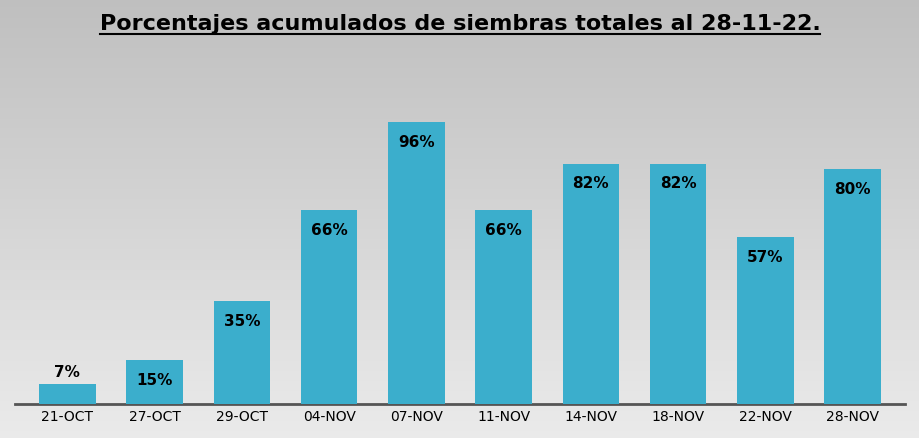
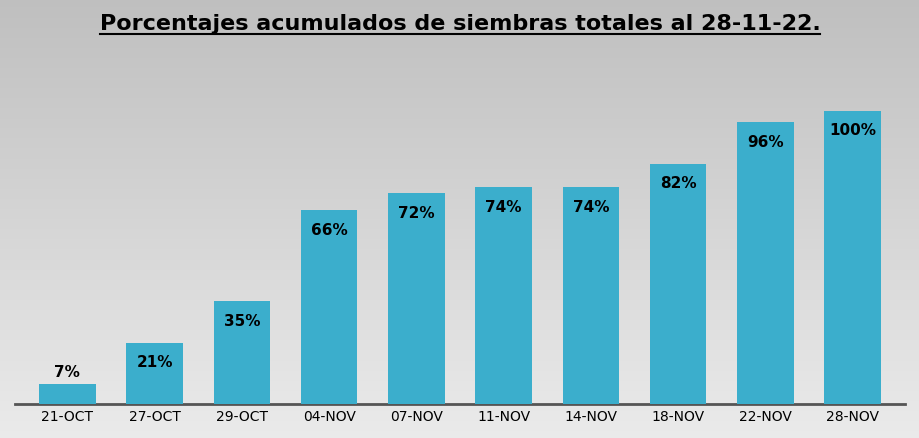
27-OCT: 15% -> 21%
07-NOV: 96% -> 72%
11-NOV: 66% -> 74%
14-NOV: 82% -> 74%
22-NOV: 57% -> 96%
28-NOV: 80% -> 100%
